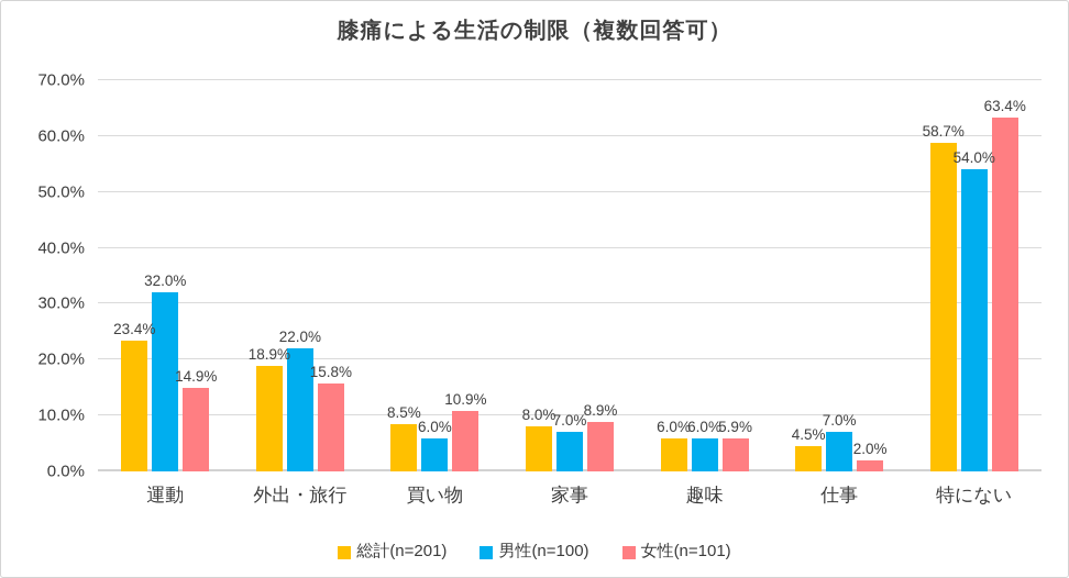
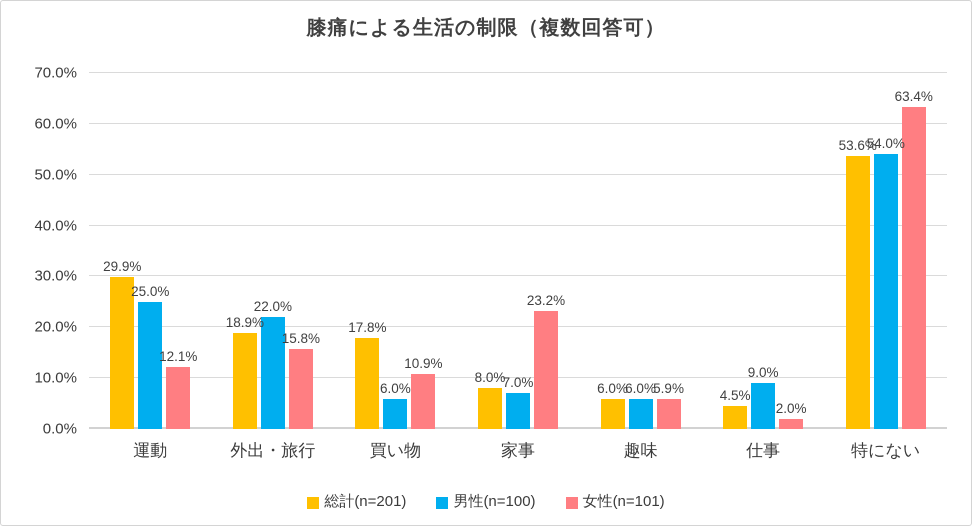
総計(n=201)/運動: 23.4% -> 29.9%
男性(n=100)/運動: 32.0% -> 25.0%
女性(n=101)/運動: 14.9% -> 12.1%
総計(n=201)/買い物: 8.5% -> 17.8%
女性(n=101)/家事: 8.9% -> 23.2%
男性(n=100)/仕事: 7.0% -> 9.0%
総計(n=201)/特にない: 58.7% -> 53.6%
